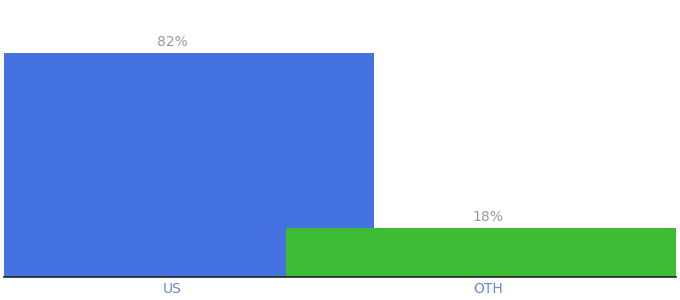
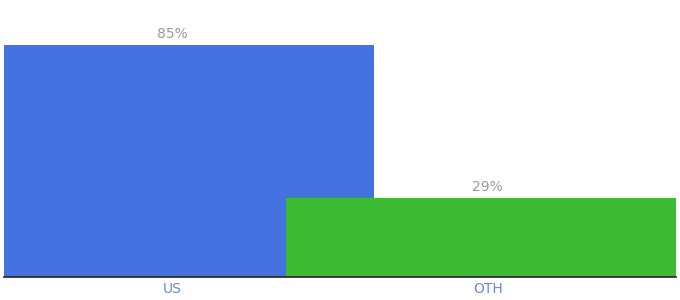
US: 82% -> 85%
OTH: 18% -> 29%
